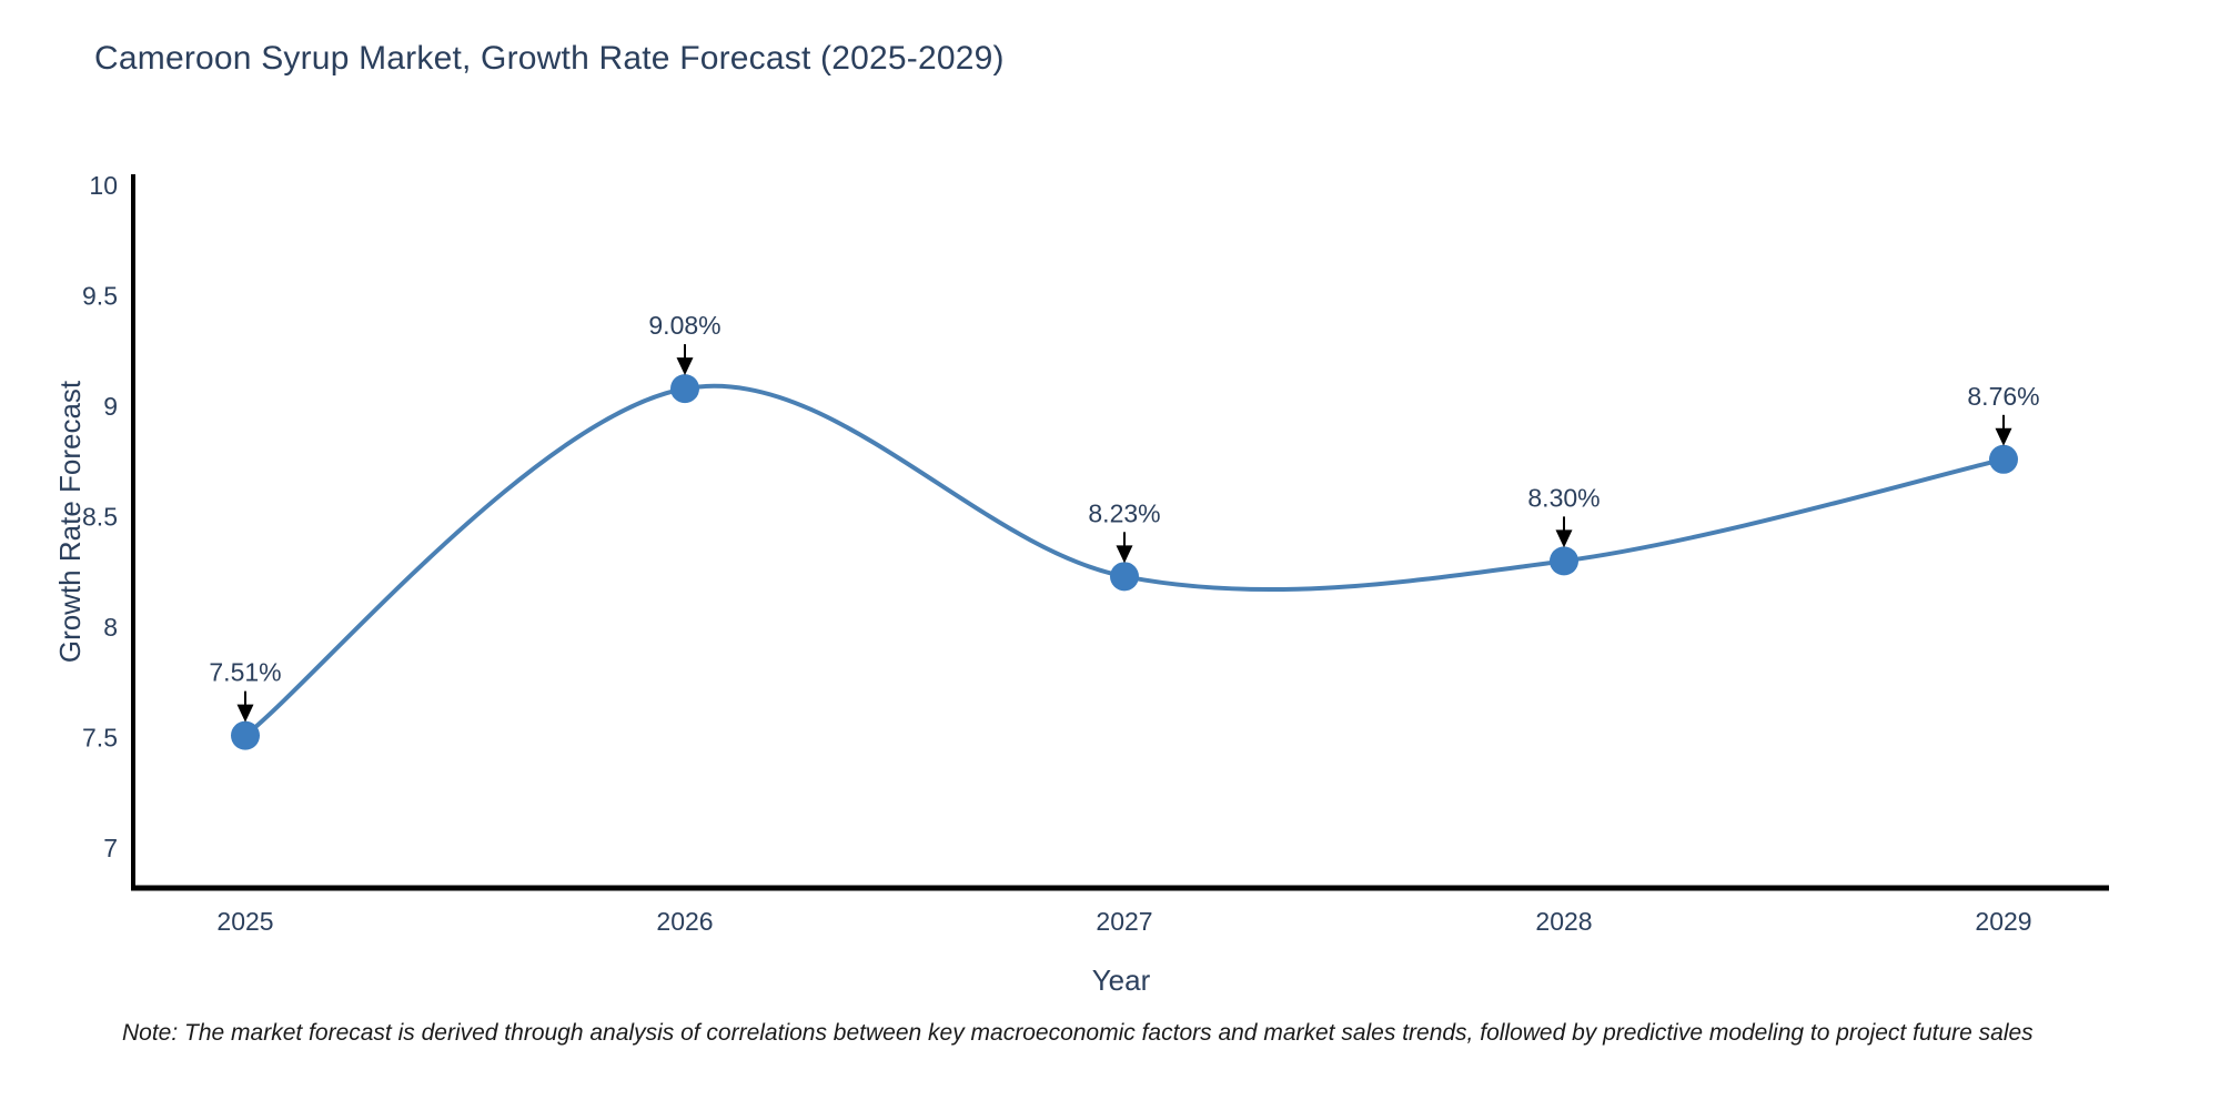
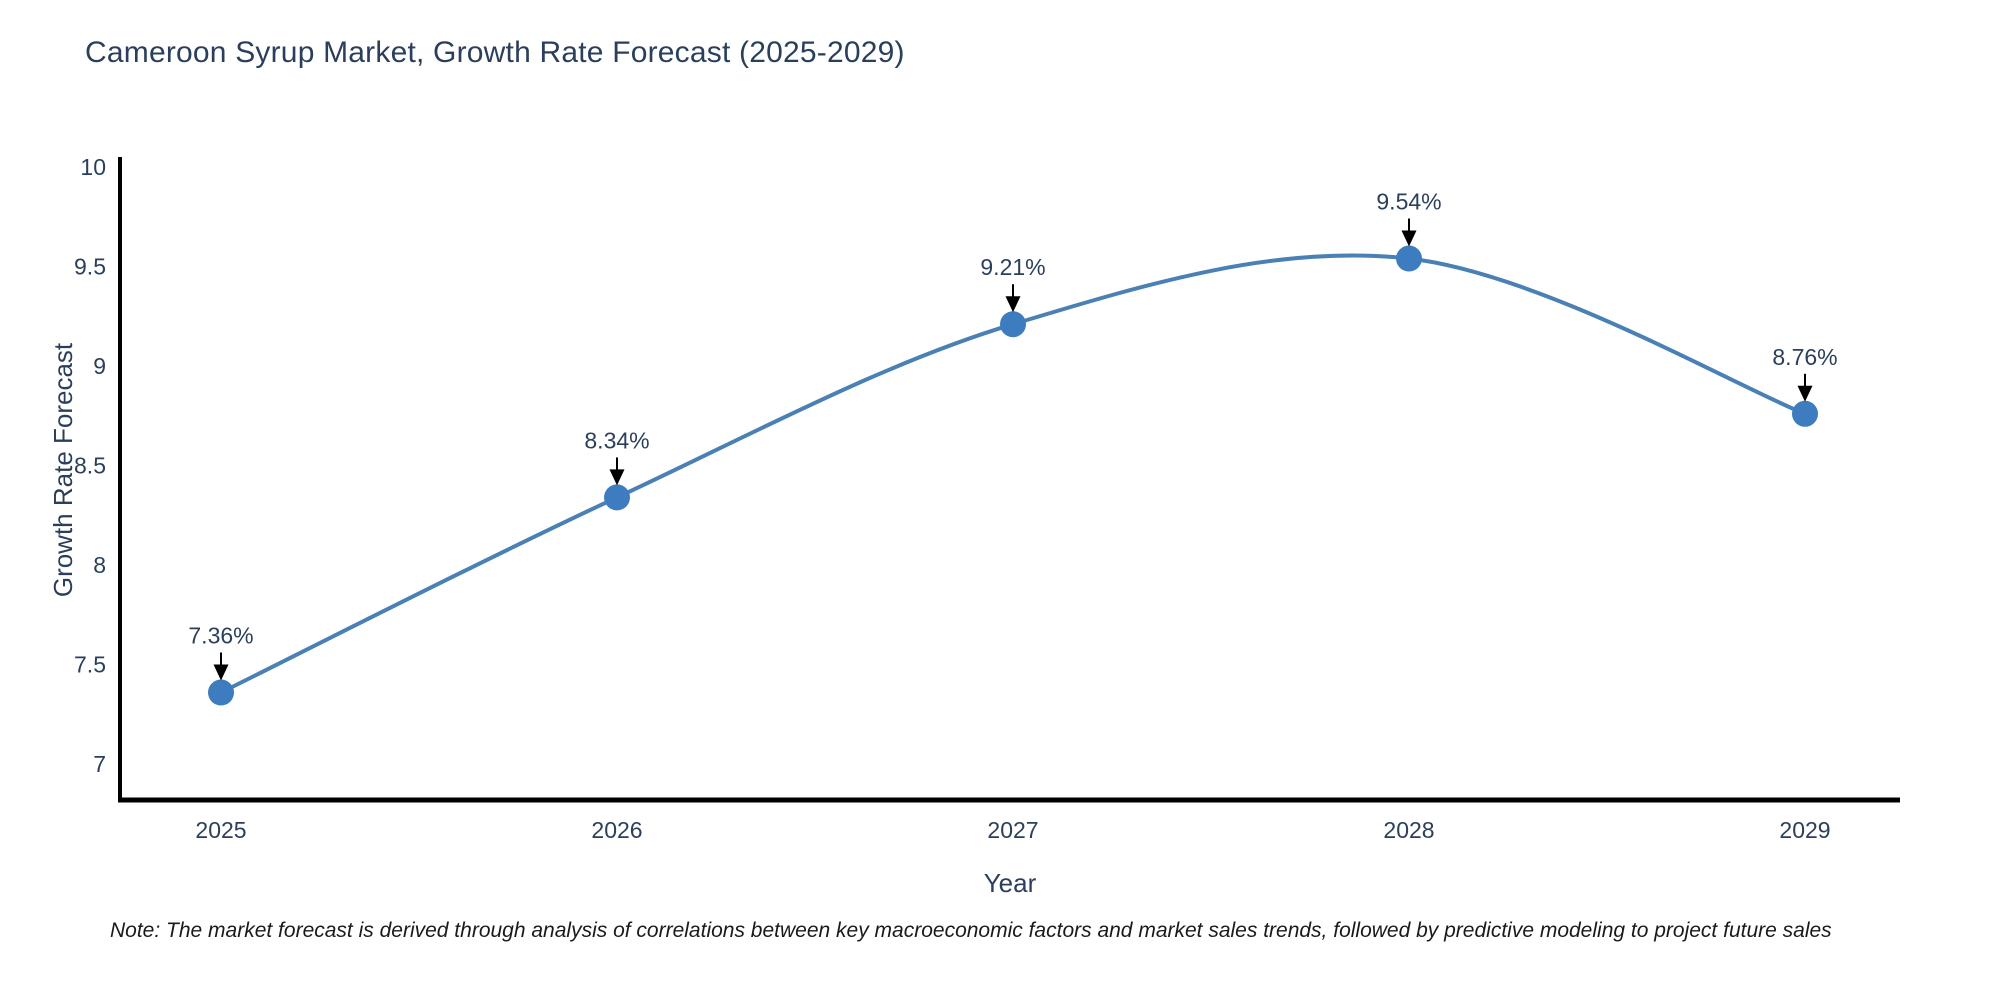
2025: 7.51% -> 7.36%
2026: 9.08% -> 8.34%
2027: 8.23% -> 9.21%
2028: 8.30% -> 9.54%
